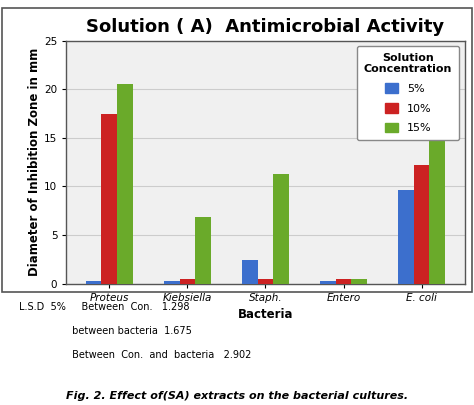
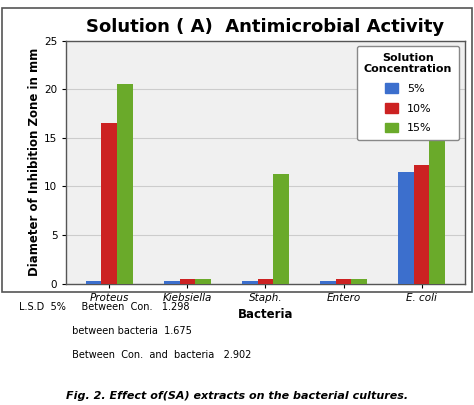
10%/Proteus: 17.4 -> 16.5
15%/Kiebsiella: 6.8 -> 0.5
5%/Staph.: 2.4 -> 0.3
5%/E. coli: 9.6 -> 11.5
